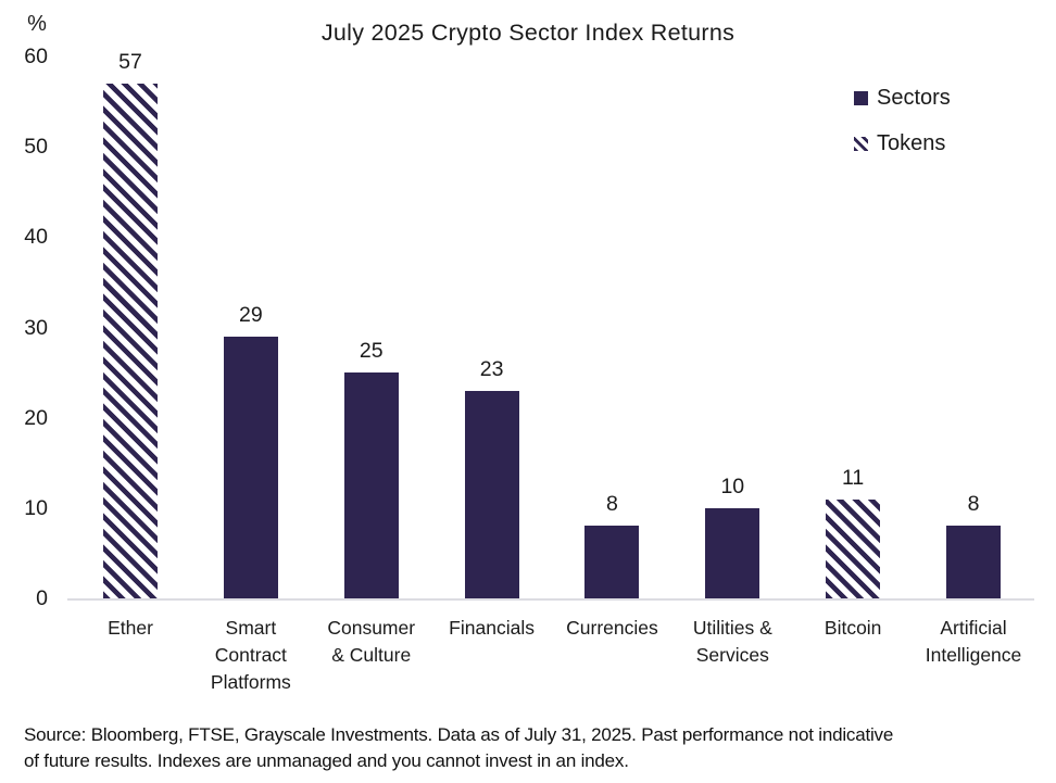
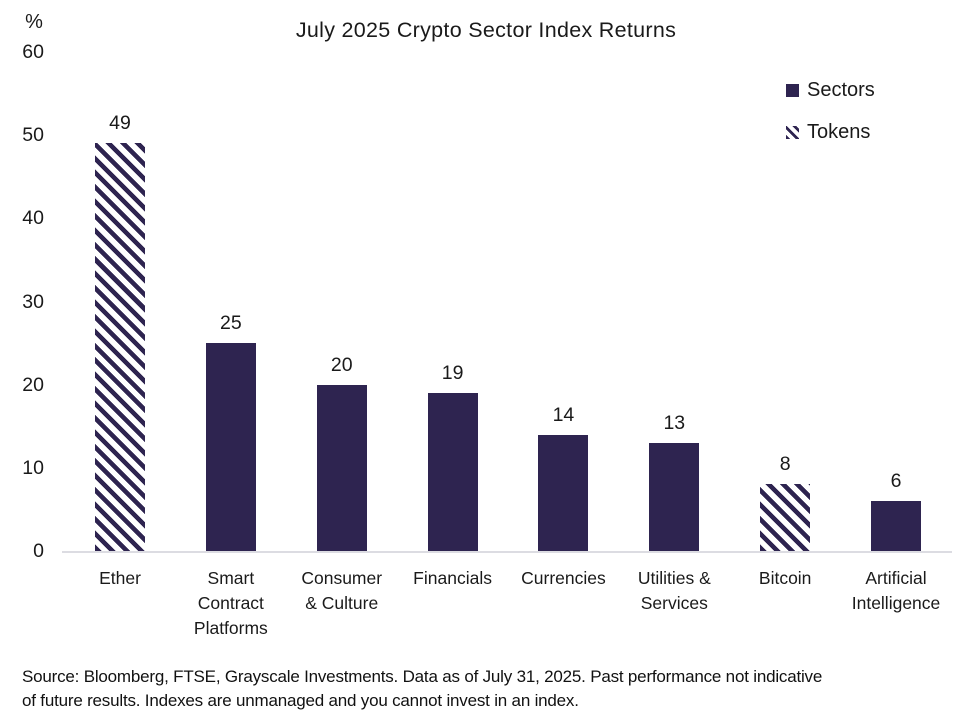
Ether: 57 -> 49
Smart Contract Platforms: 29 -> 25
Consumer & Culture: 25 -> 20
Financials: 23 -> 19
Currencies: 8 -> 14
Utilities & Services: 10 -> 13
Bitcoin: 11 -> 8
Artificial Intelligence: 8 -> 6
